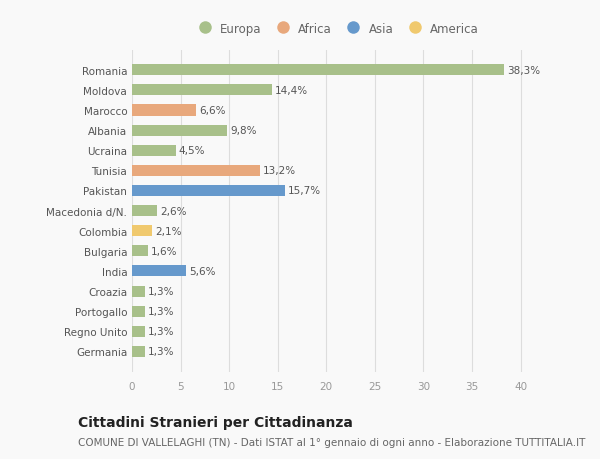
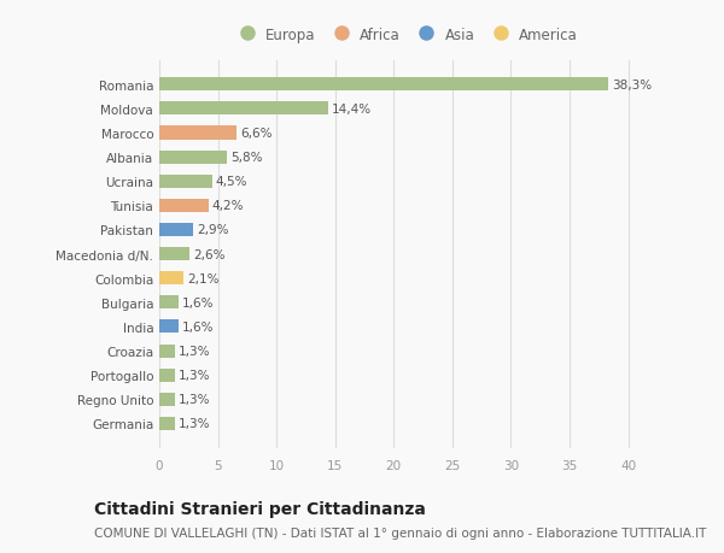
Albania: 9,8% -> 5,8%
Tunisia: 13,2% -> 4,2%
Pakistan: 15,7% -> 2,9%
India: 5,6% -> 1,6%
